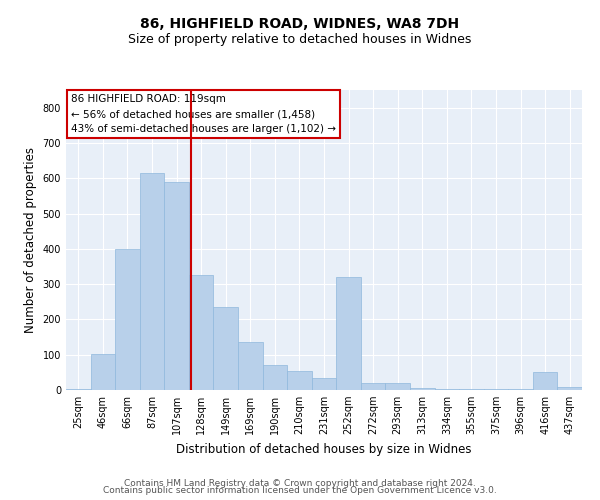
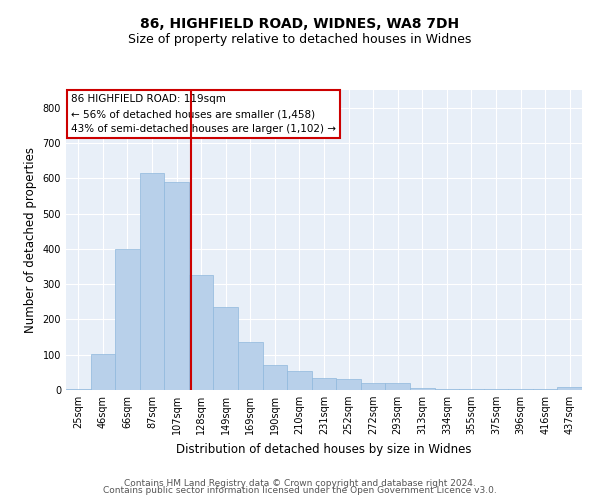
252sqm: 320 -> 30
416sqm: 50 -> 2
